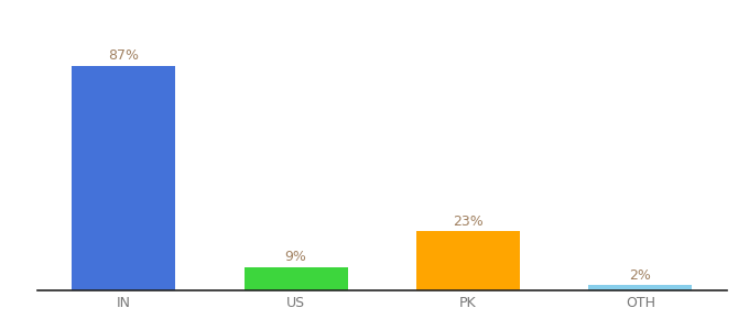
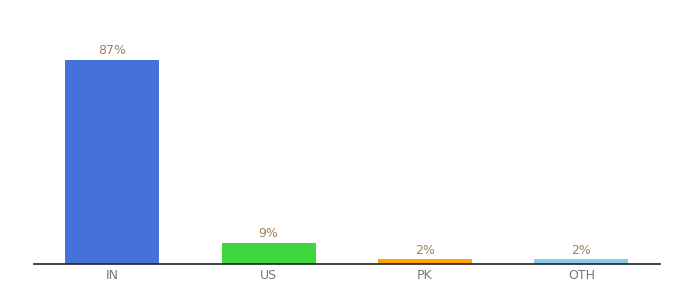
PK: 23% -> 2%
